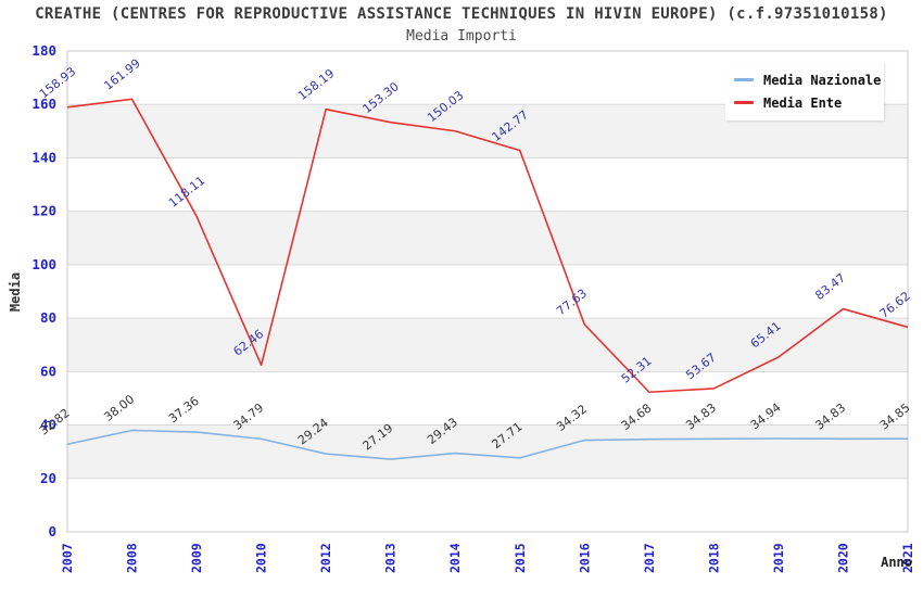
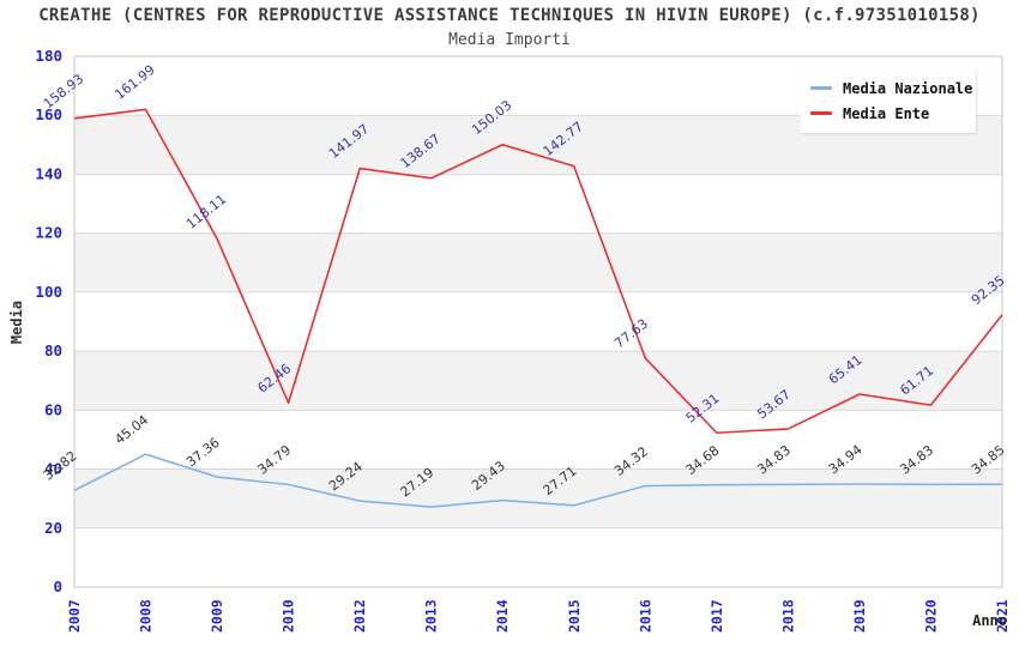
Media Nazionale/2008: 38.00 -> 45.04
Media Ente/2012: 158.19 -> 141.97
Media Ente/2013: 153.30 -> 138.67
Media Ente/2020: 83.47 -> 61.71
Media Ente/2021: 76.62 -> 92.35
